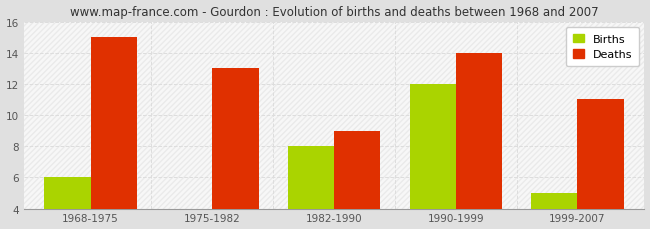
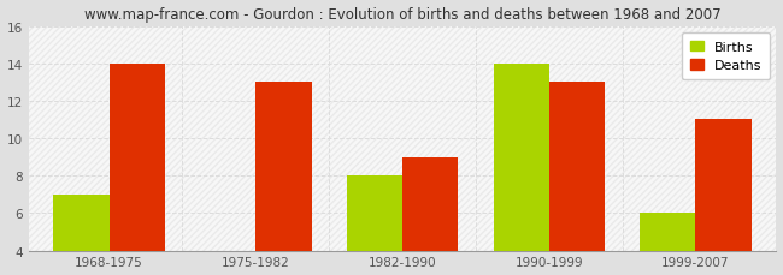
Births/1968-1975: 6 -> 7
Deaths/1968-1975: 15 -> 14
Births/1990-1999: 12 -> 14
Deaths/1990-1999: 14 -> 13
Births/1999-2007: 5 -> 6
